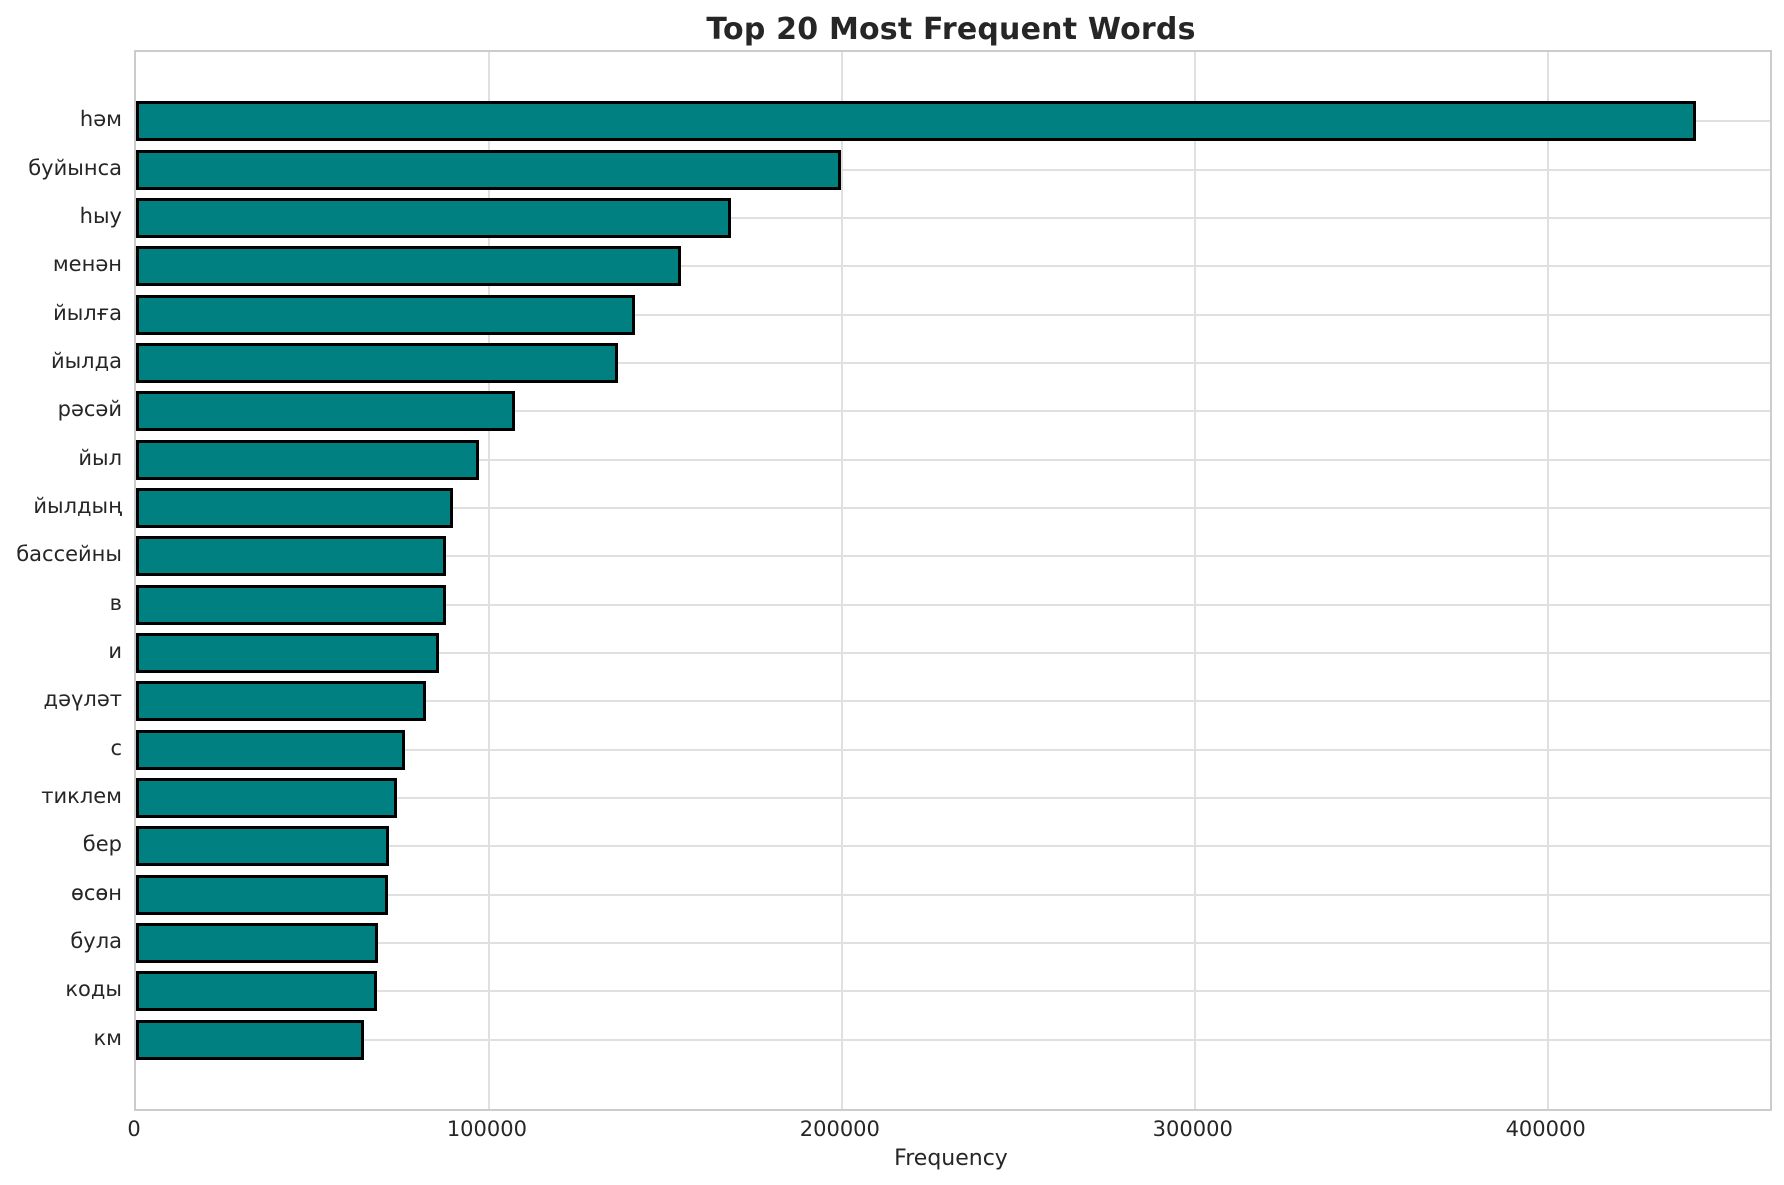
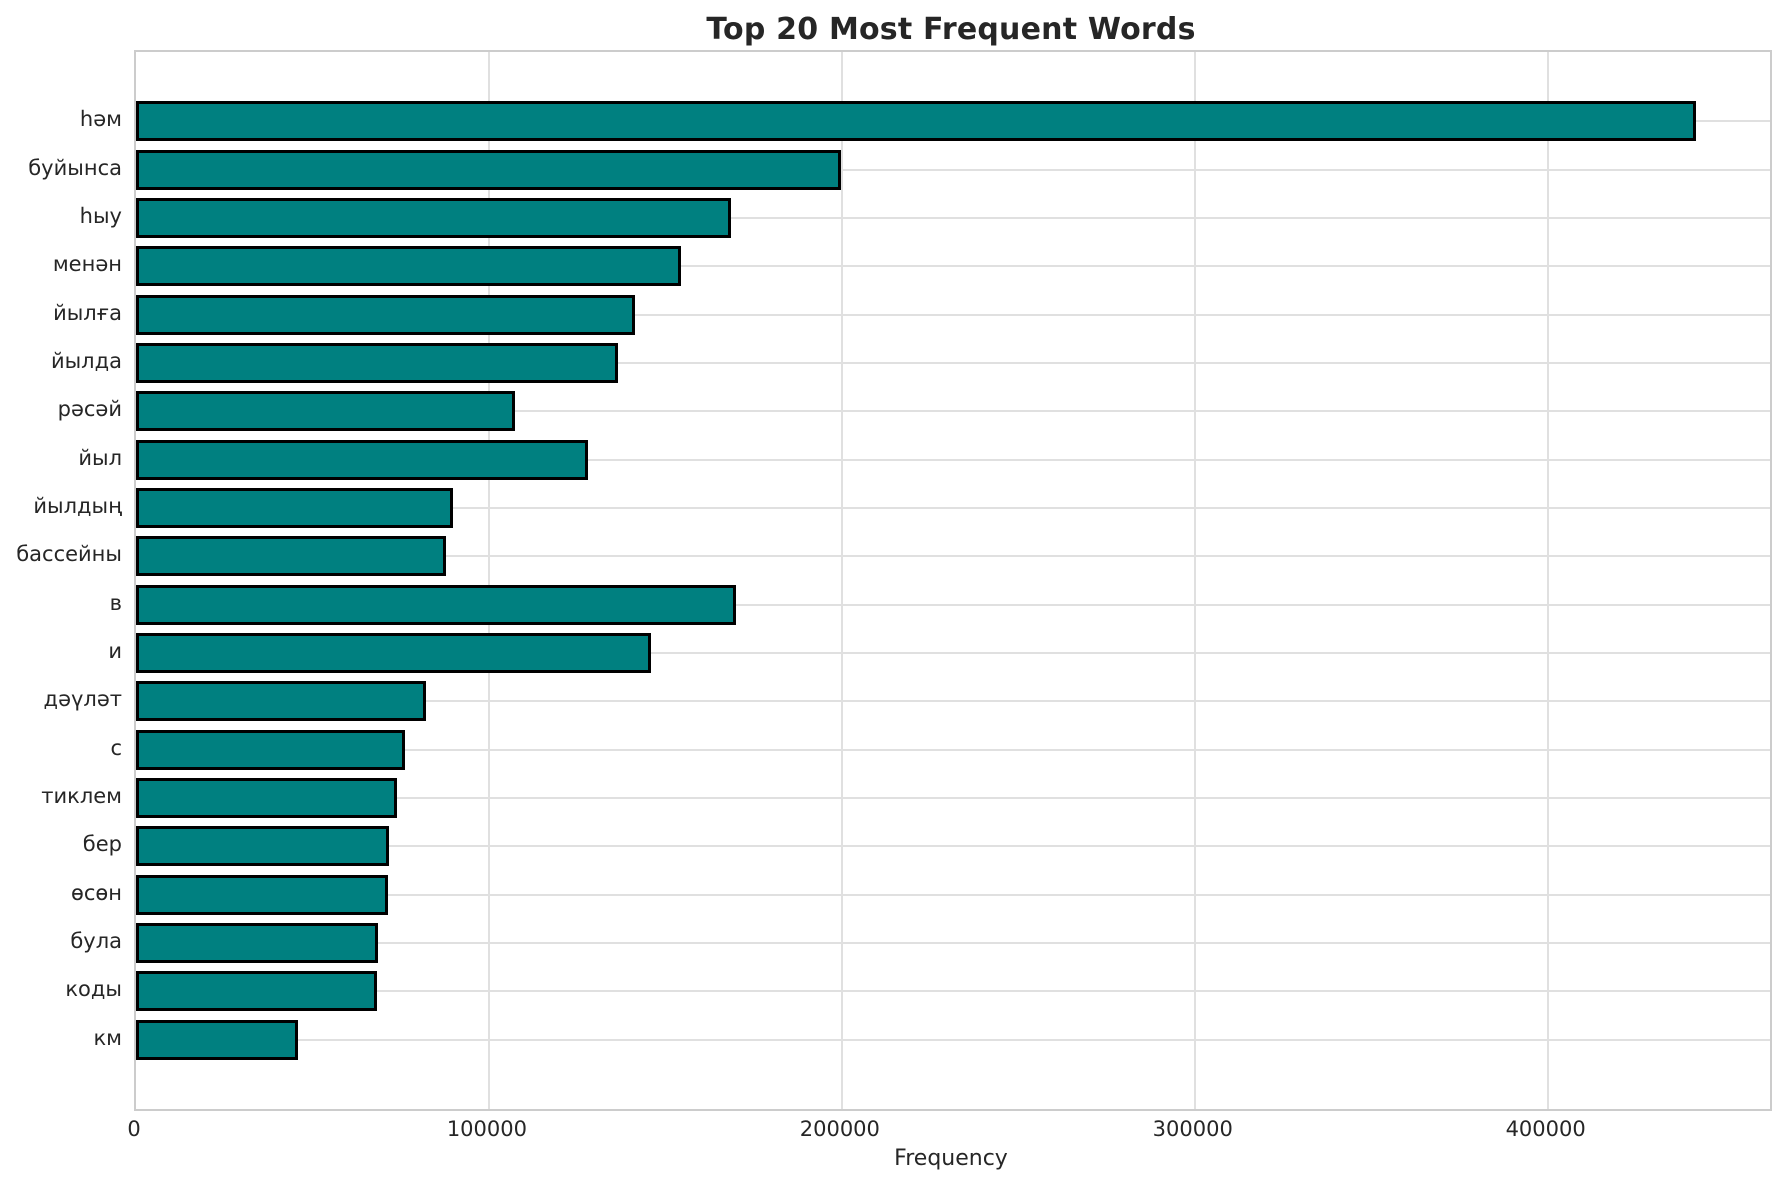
йыл: 97000 -> 128000
в: 88000 -> 170000
и: 86000 -> 146000
км: 65000 -> 46000
